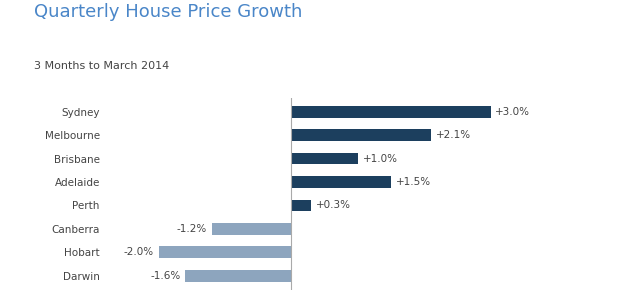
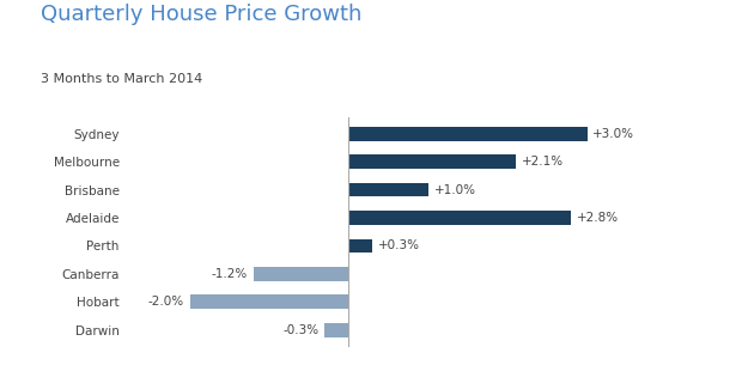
Adelaide: +1.5% -> +2.8%
Darwin: -1.6% -> -0.3%
